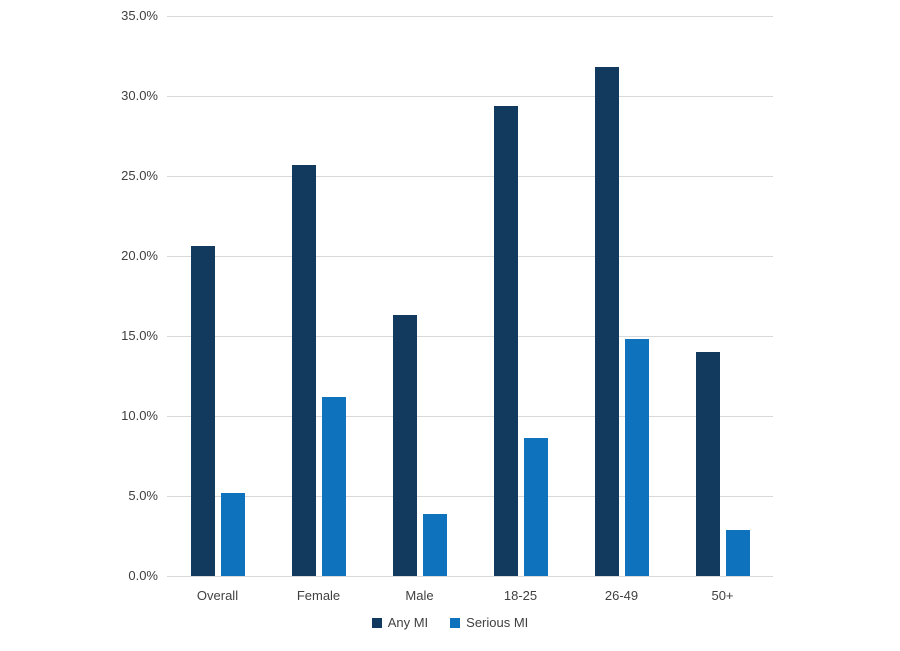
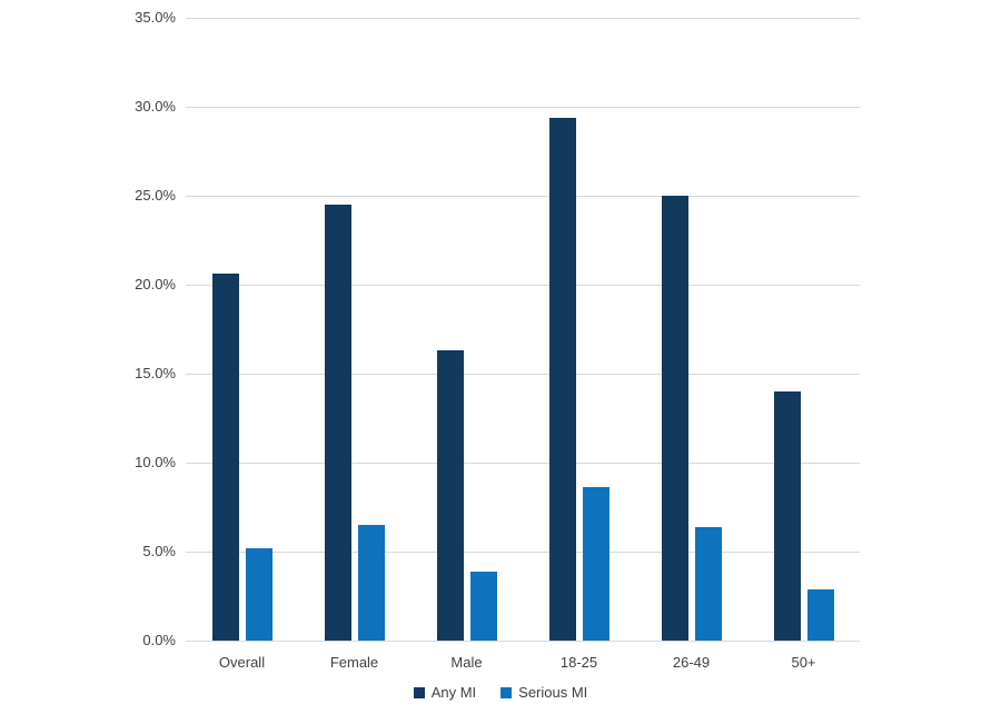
Any MI/Female: 25.7% -> 24.5%
Serious MI/Female: 11.2% -> 6.5%
Any MI/26-49: 31.8% -> 25.0%
Serious MI/26-49: 14.8% -> 6.4%
